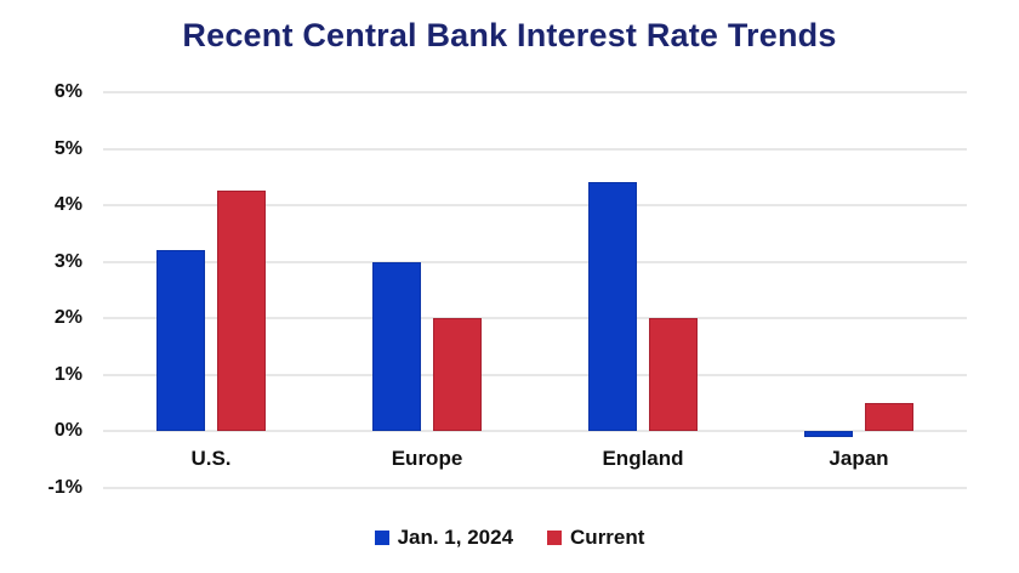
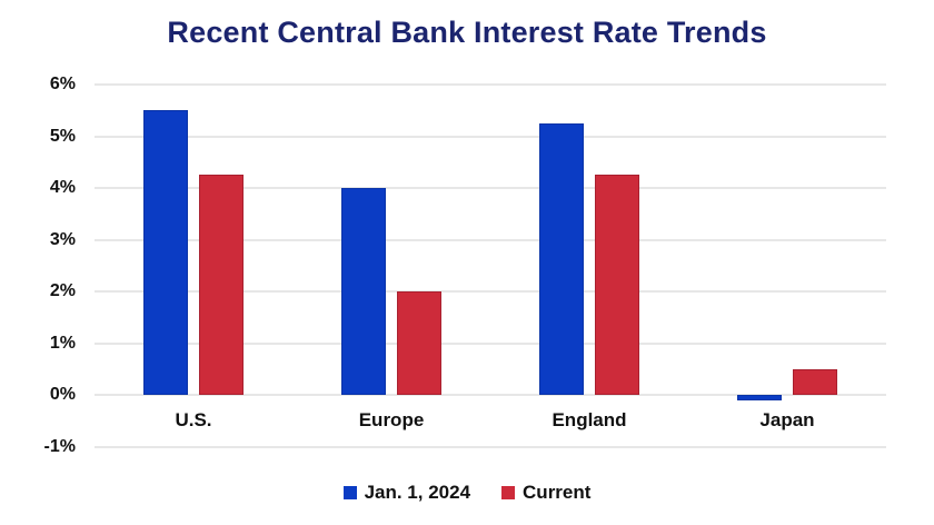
Jan. 1, 2024/U.S.: 3.2% -> 5.5%
Jan. 1, 2024/Europe: 3.0% -> 4.0%
Jan. 1, 2024/England: 4.4% -> 5.2%
Current/England: 2.0% -> 4.2%
